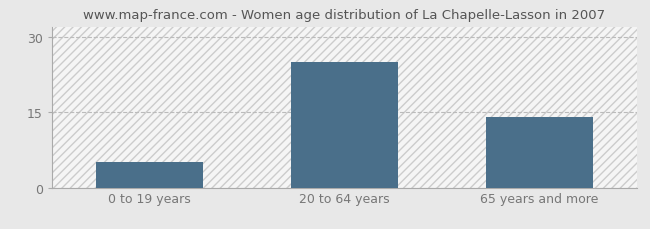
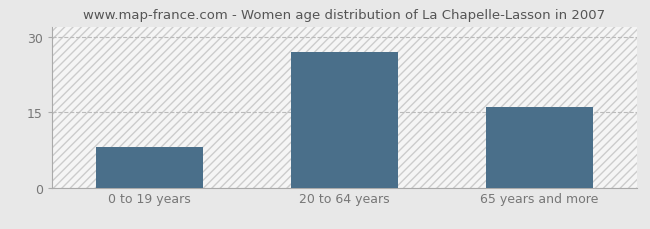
0 to 19 years: 5 -> 8
20 to 64 years: 25 -> 27
65 years and more: 14 -> 16
